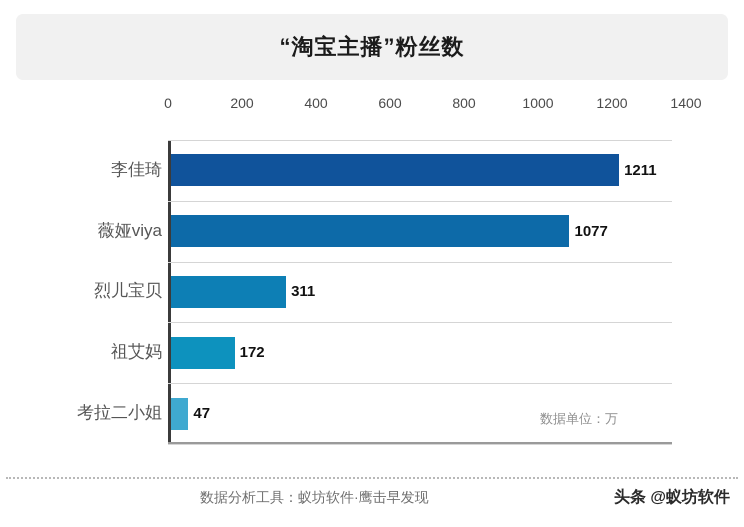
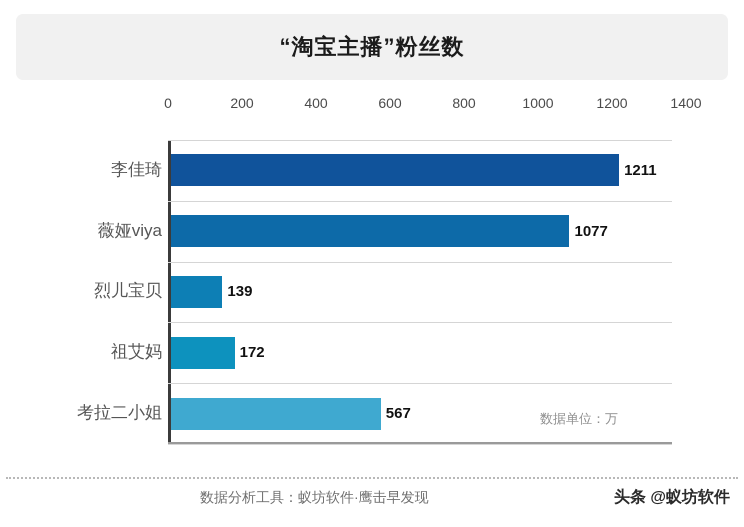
烈儿宝贝: 311 -> 139
考拉二小姐: 47 -> 567
